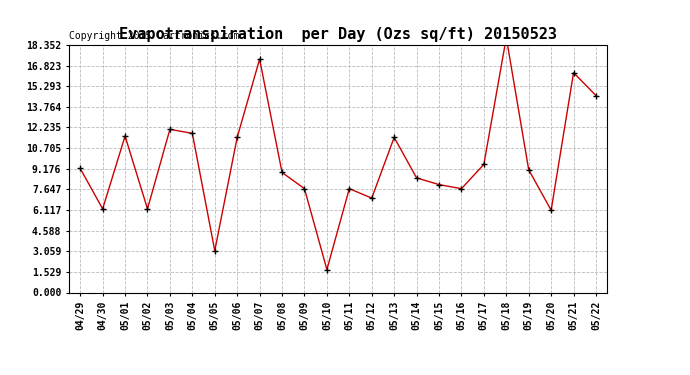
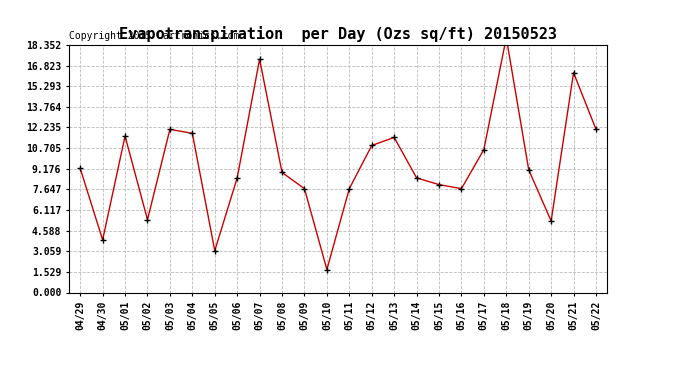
04/30: 6.2 -> 3.9
05/02: 6.2 -> 5.4
05/06: 11.5 -> 8.5
05/12: 7.0 -> 10.9
05/17: 9.5 -> 10.6
05/20: 6.1 -> 5.3
05/22: 14.6 -> 12.1
